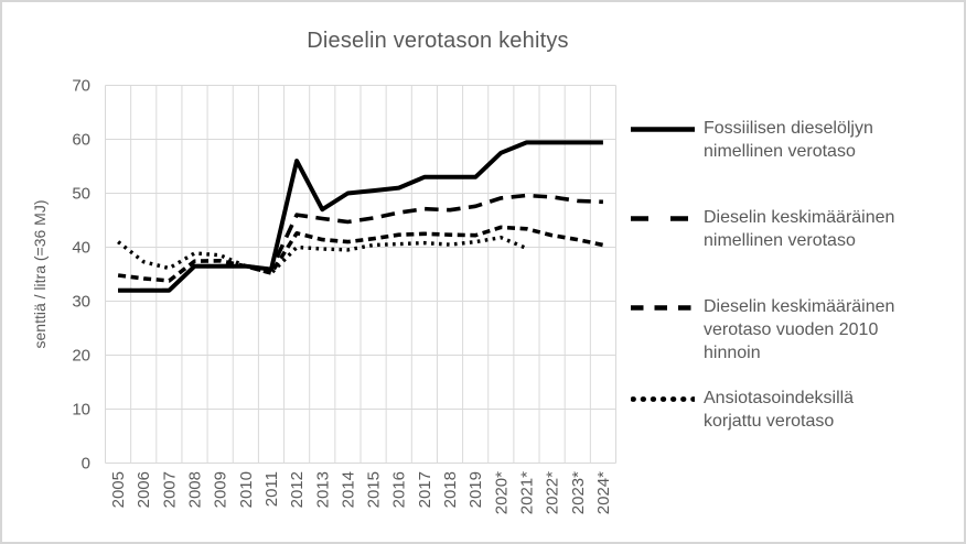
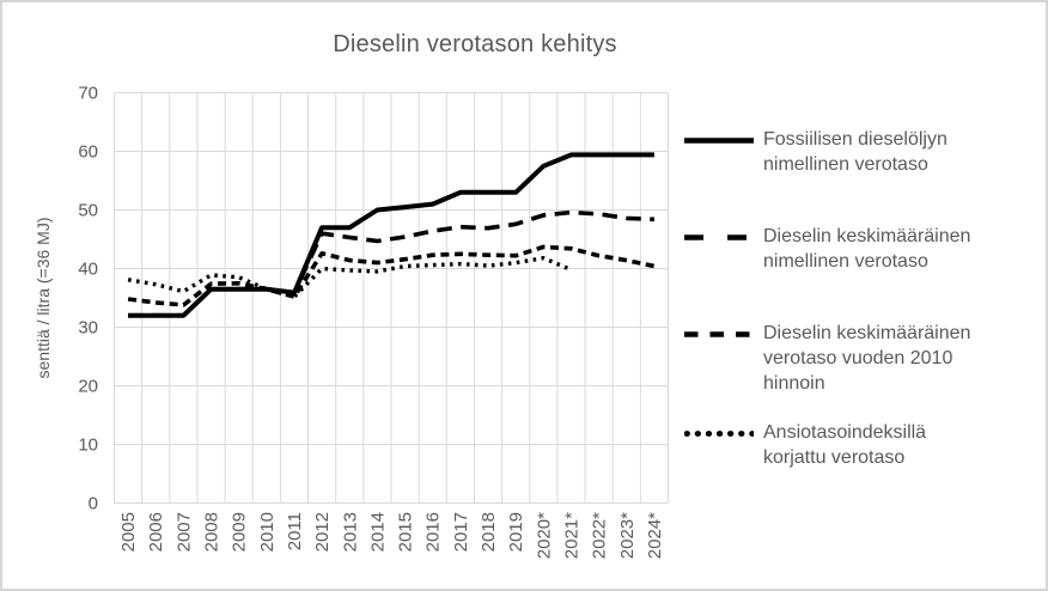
Ansiotasoindeksillä korjattu verotaso/2005: 41 -> 38
Fossiilisen dieselöljyn nimellinen verotaso/2012: 56 -> 47
